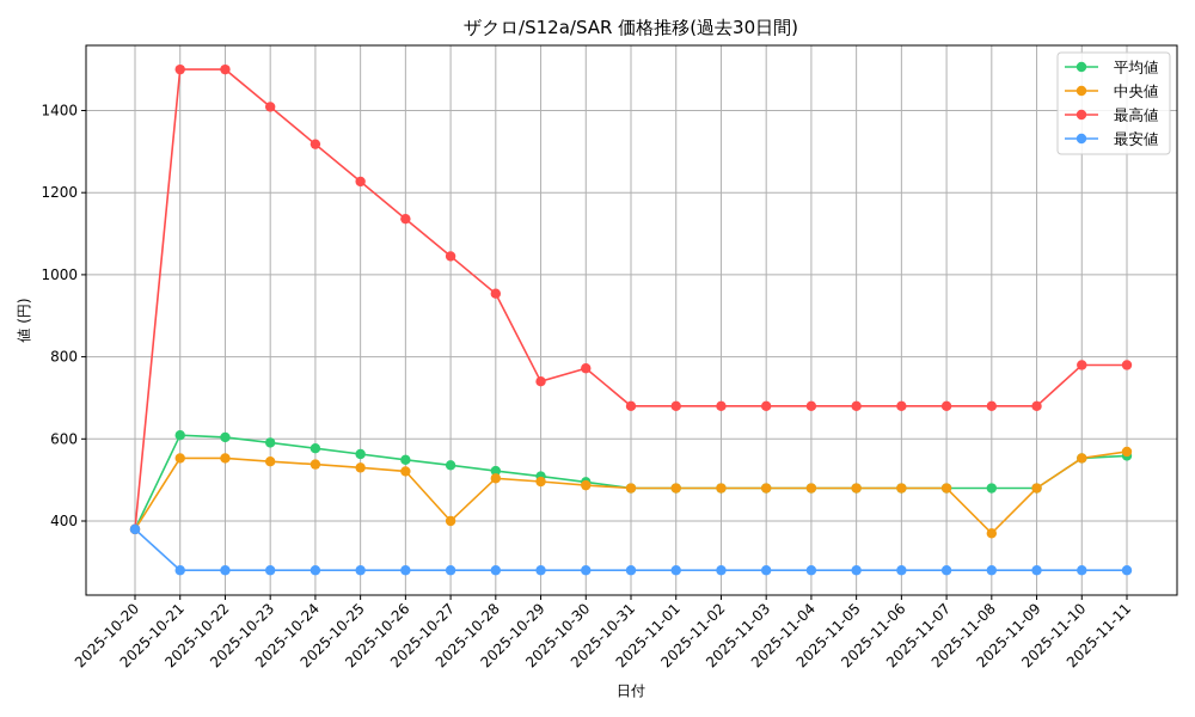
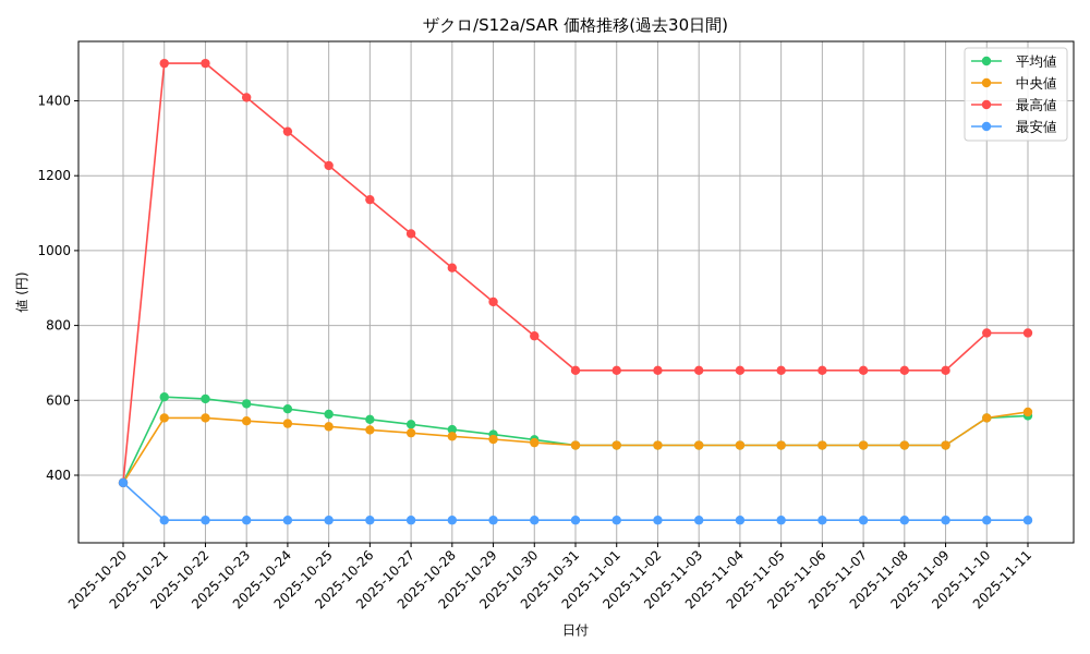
中央値/2025-10-27: 400 -> 510
最高値/2025-10-29: 740 -> 860
中央値/2025-11-08: 370 -> 480
